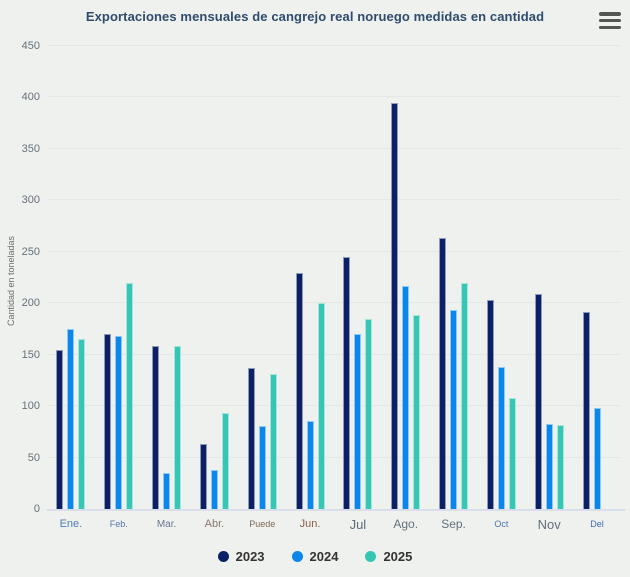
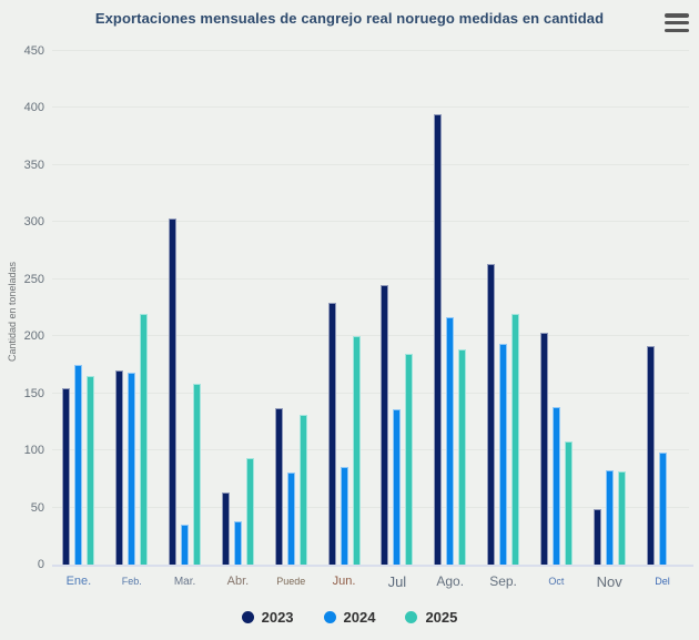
2023/Mar.: 158 -> 303
2024/Jul: 170 -> 136
2023/Nov: 209 -> 49
